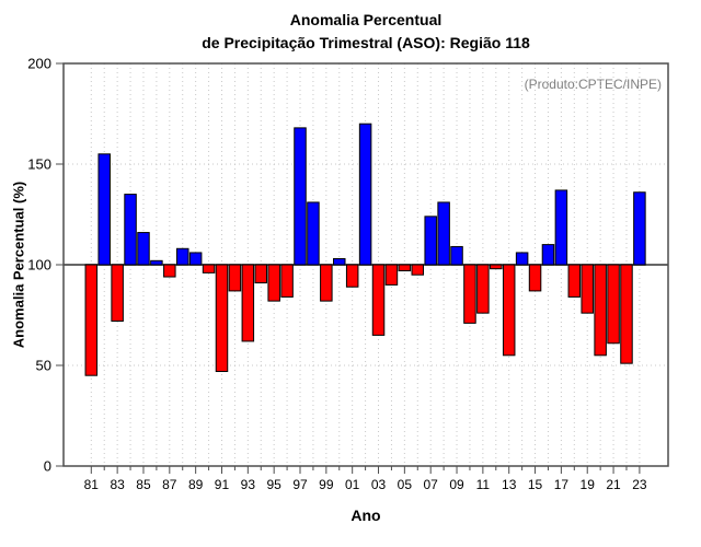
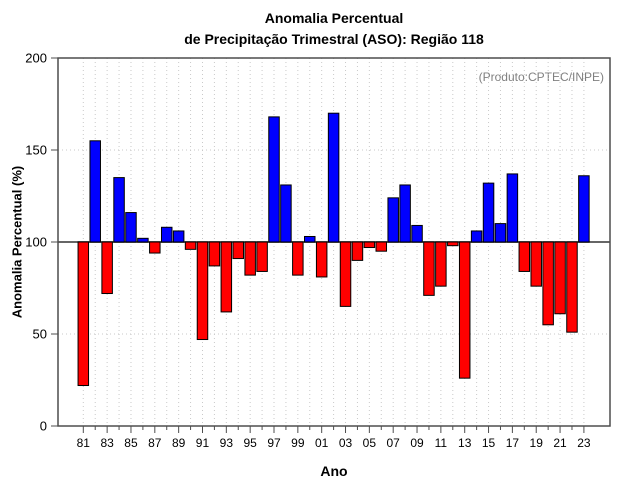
81: 45 -> 22
01: 89 -> 81
13: 55 -> 26
15: 87 -> 132
